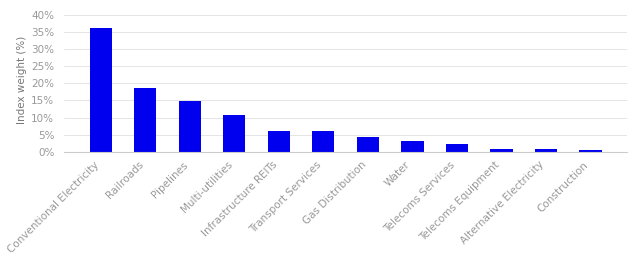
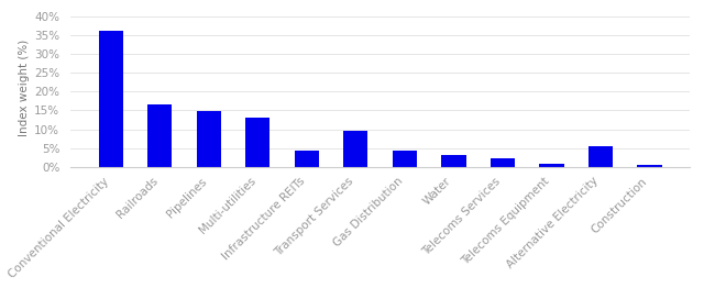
Railroads: 18.5% -> 16.5%
Multi-utilities: 10.8% -> 13.0%
Infrastructure REITs: 6.2% -> 4.5%
Transport Services: 6.0% -> 9.5%
Alternative Electricity: 0.8% -> 5.5%
